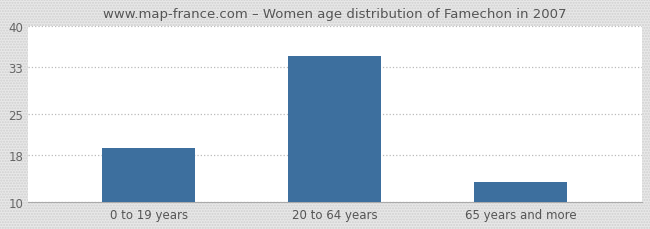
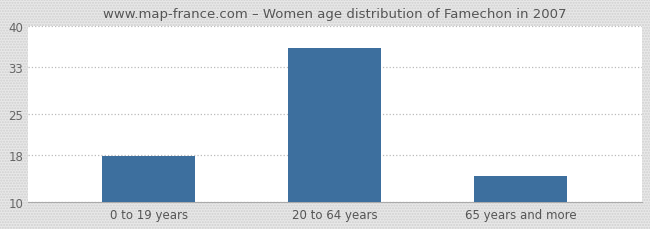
0 to 19 years: 19.2 -> 17.9
20 to 64 years: 34.8 -> 36.2
65 years and more: 13.4 -> 14.5
